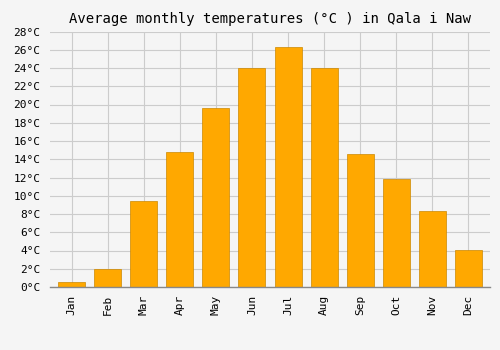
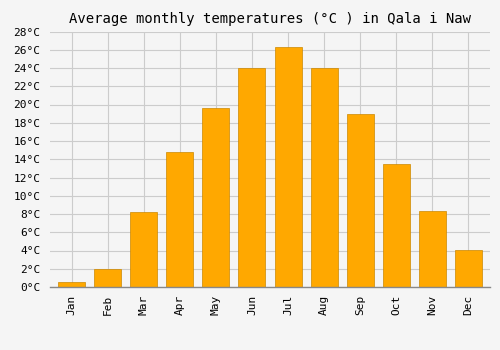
Mar: 9.4°C -> 8.2°C
Sep: 14.6°C -> 19.0°C
Oct: 11.8°C -> 13.5°C
